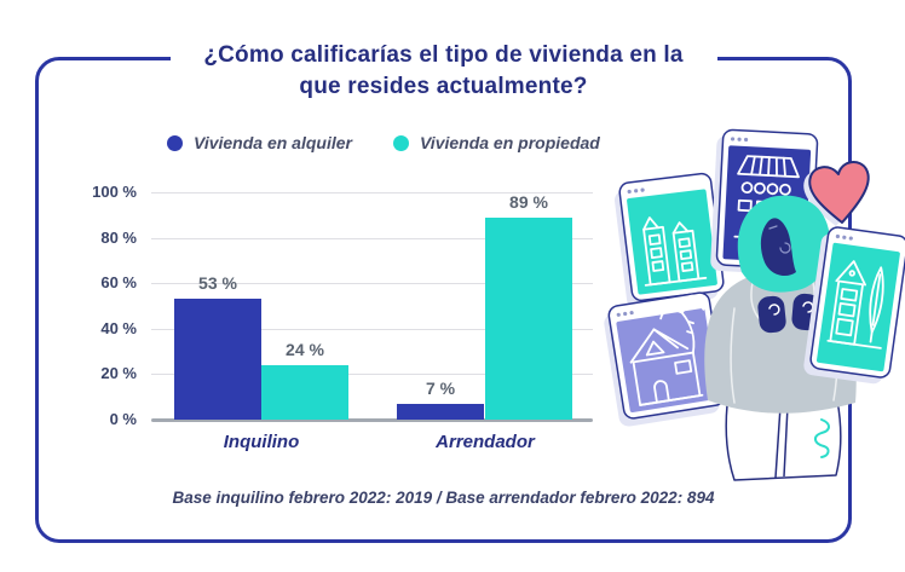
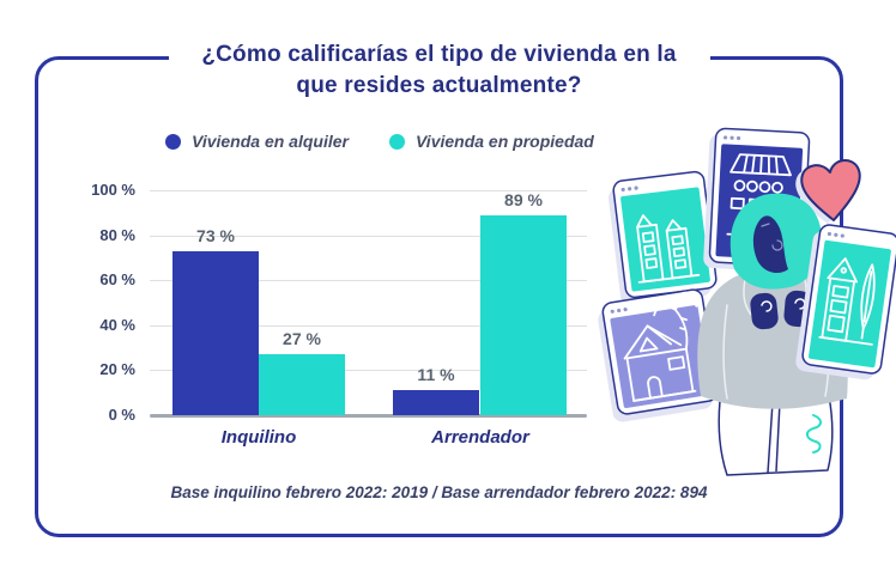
Vivienda en alquiler/Inquilino: 53 -> 73
Vivienda en propiedad/Inquilino: 24 -> 27
Vivienda en alquiler/Arrendador: 7 -> 11
